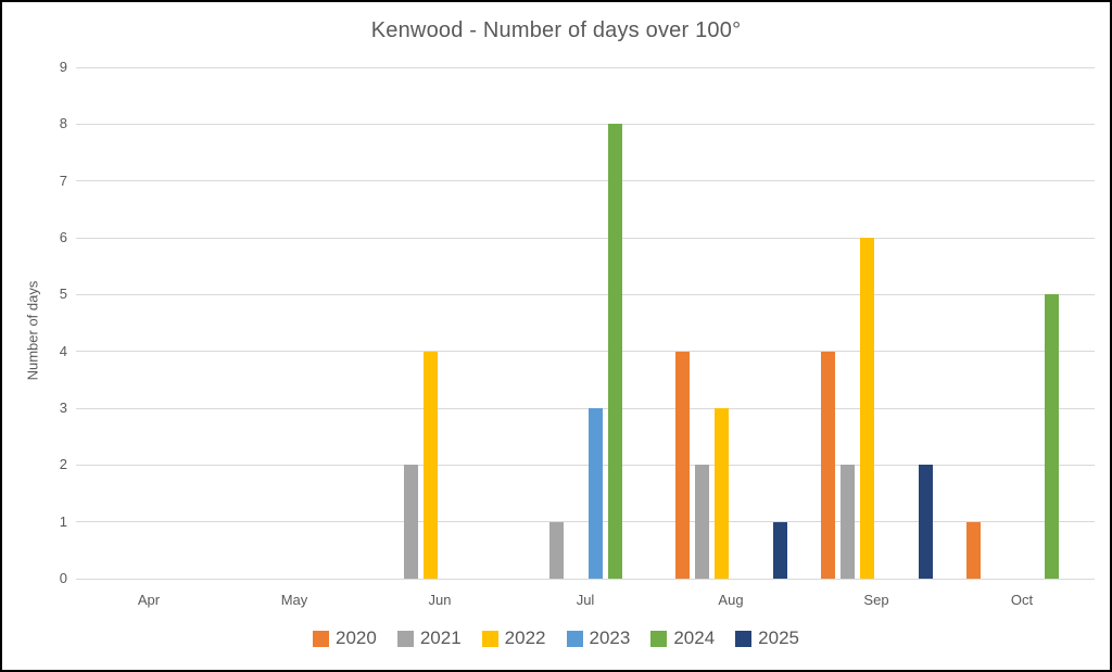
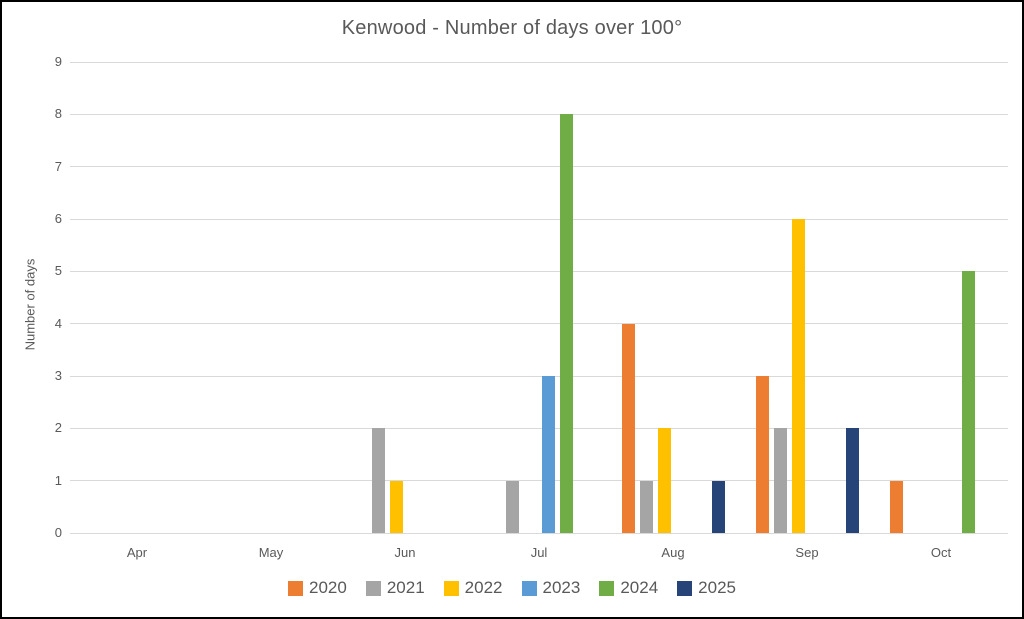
2022/Jun: 4 -> 1
2021/Aug: 2 -> 1
2022/Aug: 3 -> 2
2020/Sep: 4 -> 3
